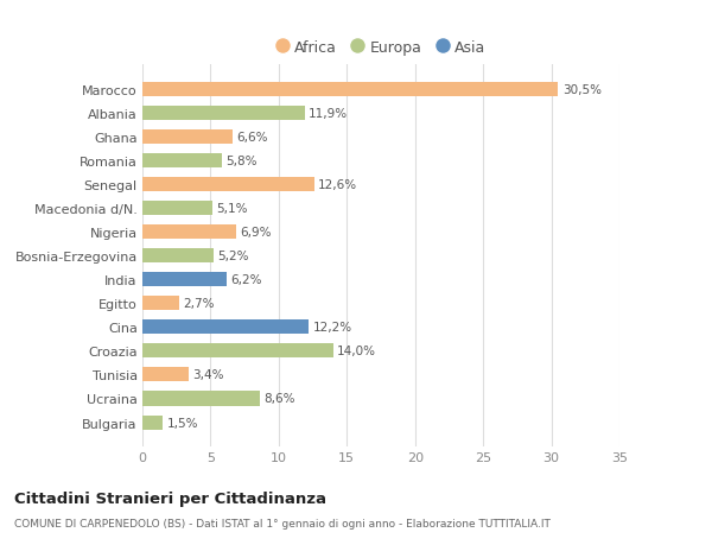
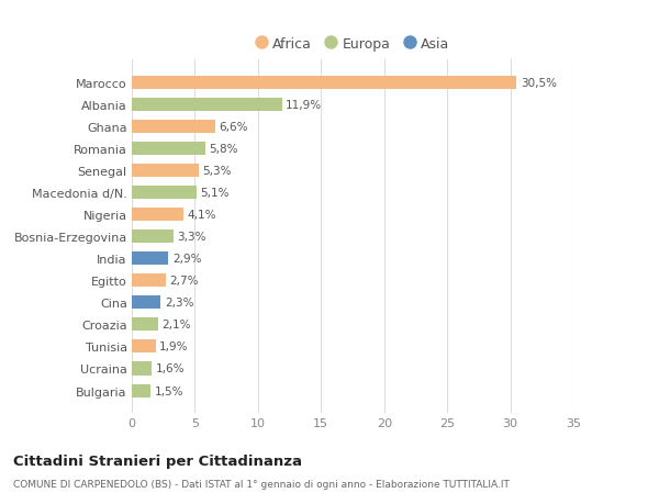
Senegal: 12,6% -> 5,3%
Nigeria: 6,9% -> 4,1%
Bosnia-Erzegovina: 5,2% -> 3,3%
India: 6,2% -> 2,9%
Cina: 12,2% -> 2,3%
Croazia: 14,0% -> 2,1%
Tunisia: 3,4% -> 1,9%
Ucraina: 8,6% -> 1,6%
